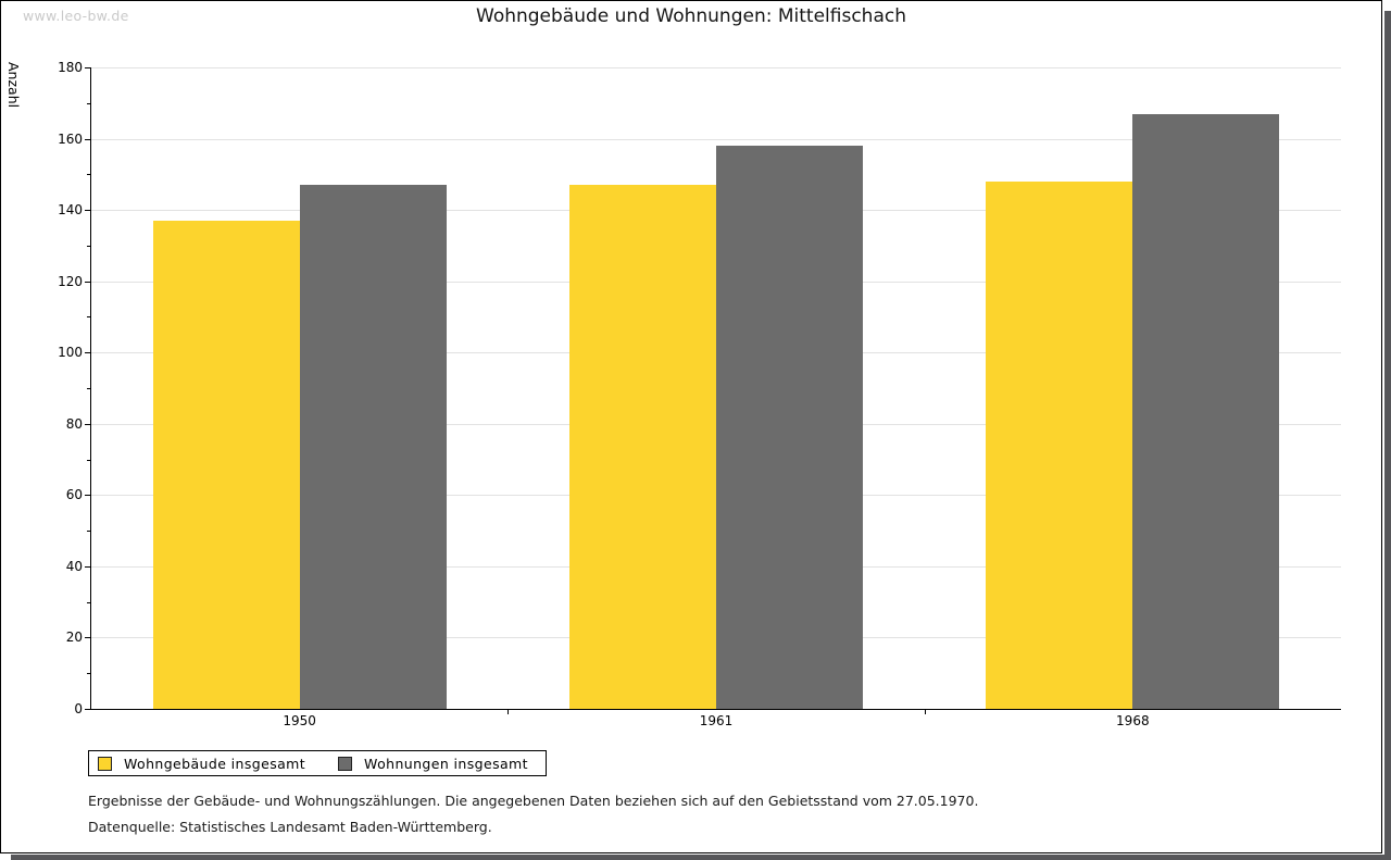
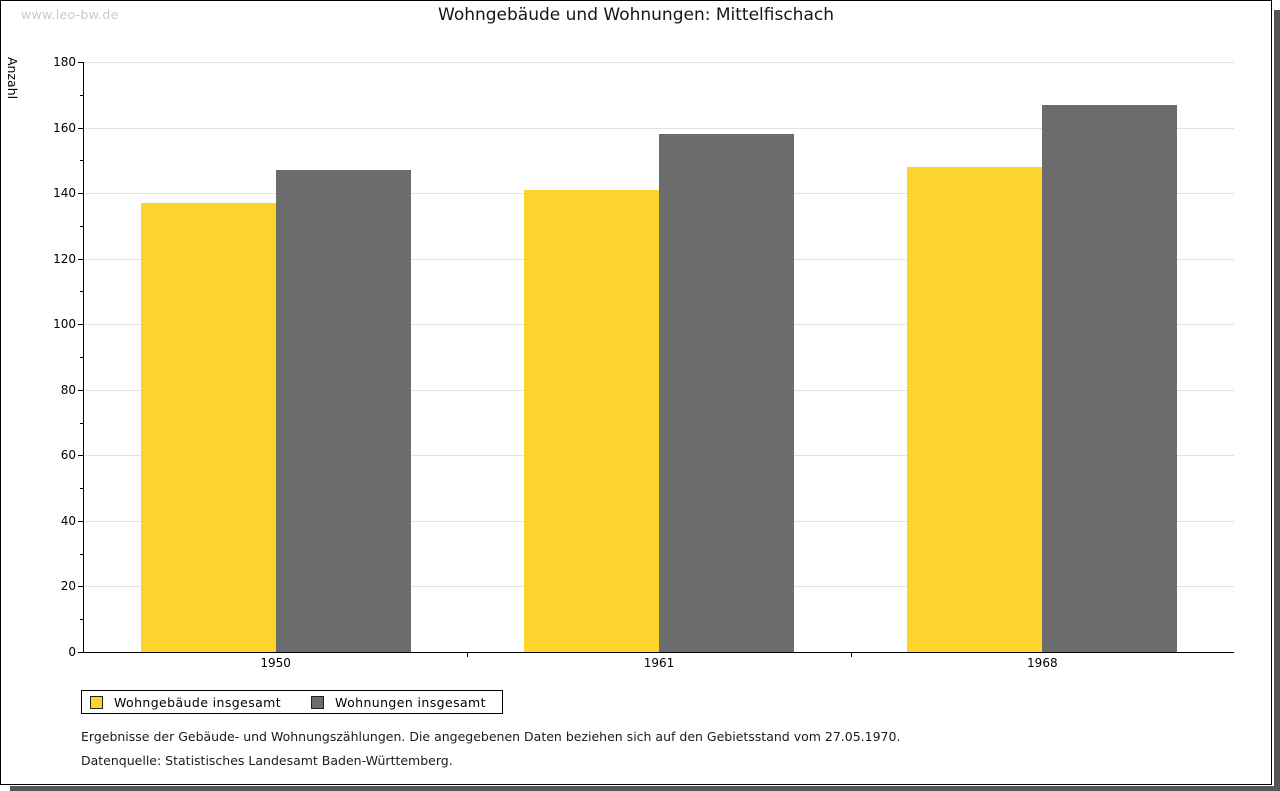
Wohngebäude insgesamt/1961: 147 -> 141
